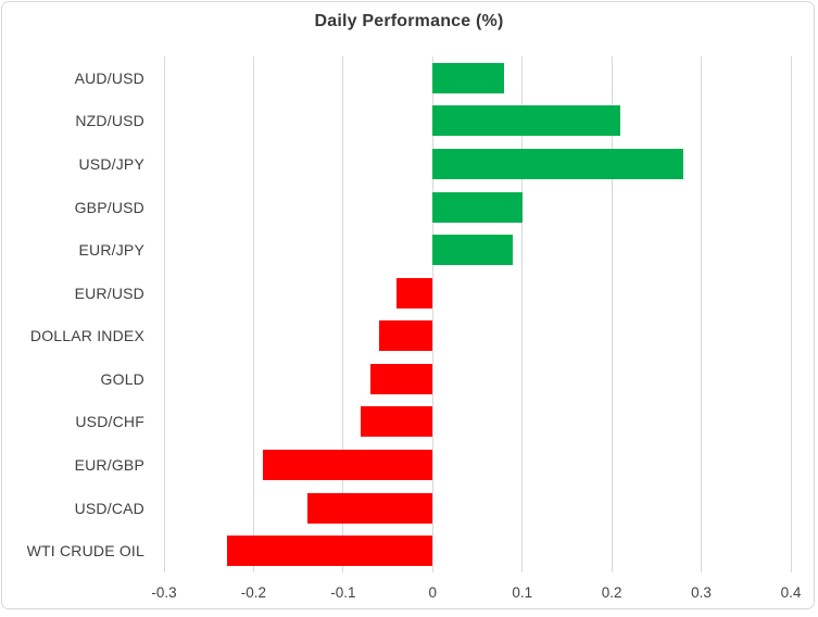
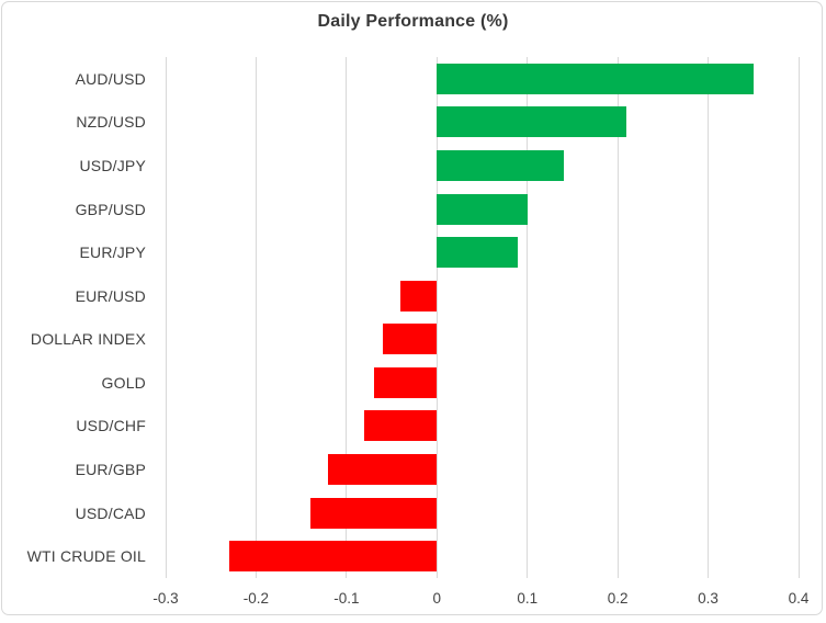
AUD/USD: 0.08 -> 0.35
USD/JPY: 0.28 -> 0.14
EUR/GBP: -0.19 -> -0.12
